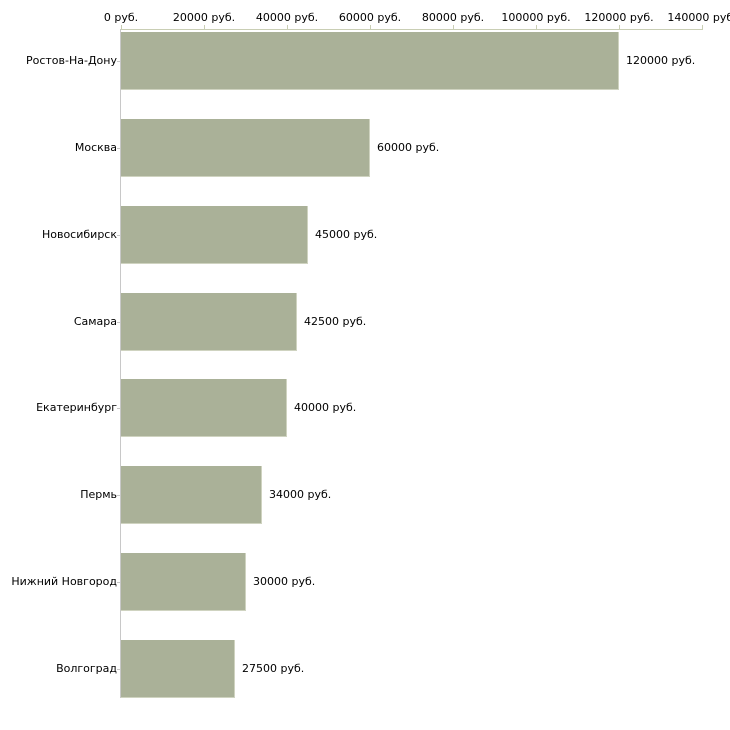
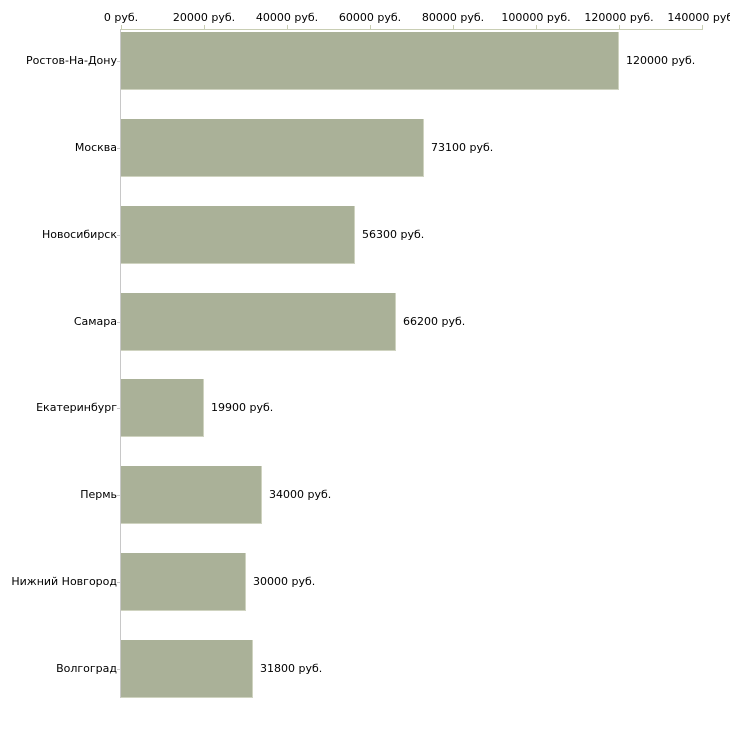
Москва: 60000 -> 73100
Новосибирск: 45000 -> 56300
Самара: 42500 -> 66200
Екатеринбург: 40000 -> 19900
Волгоград: 27500 -> 31800
